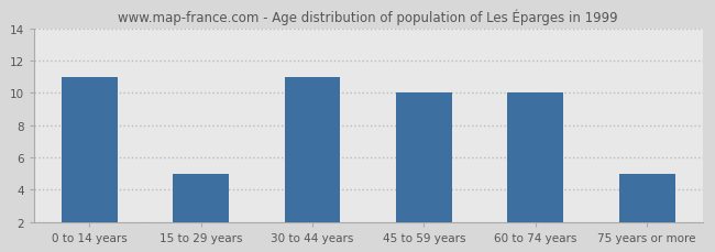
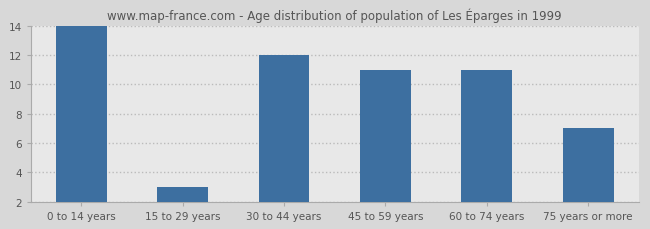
0 to 14 years: 11 -> 14
15 to 29 years: 5 -> 3
30 to 44 years: 11 -> 12
45 to 59 years: 10 -> 11
60 to 74 years: 10 -> 11
75 years or more: 5 -> 7
